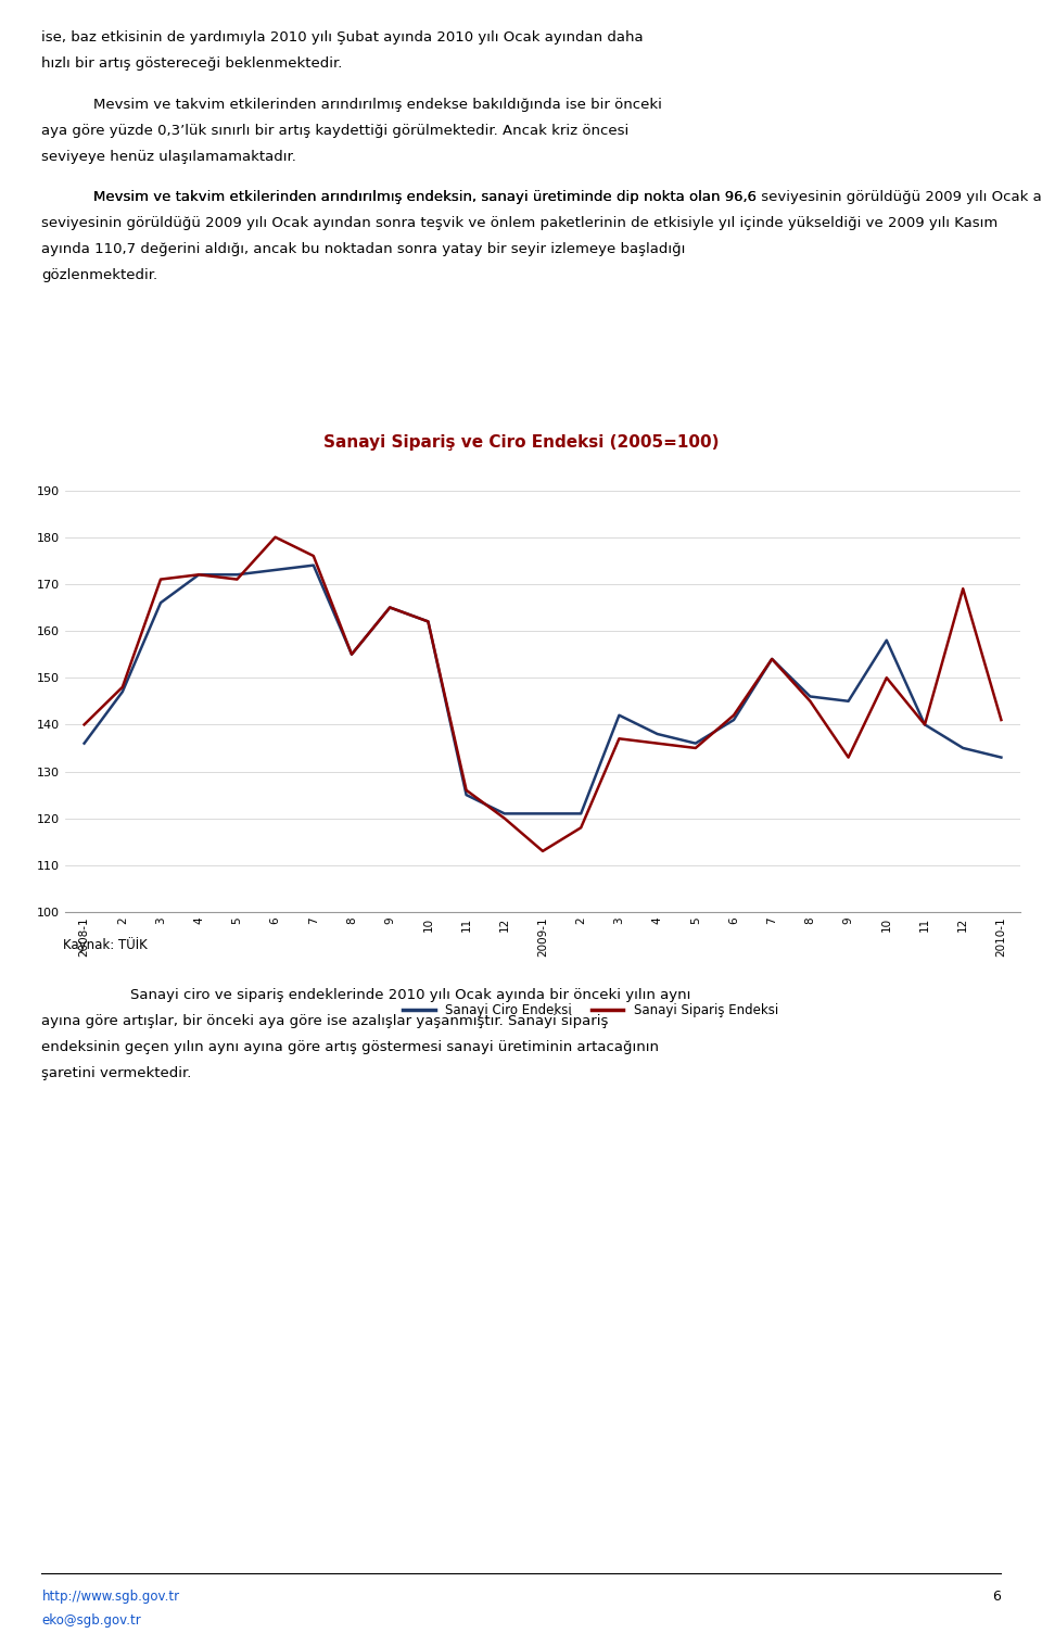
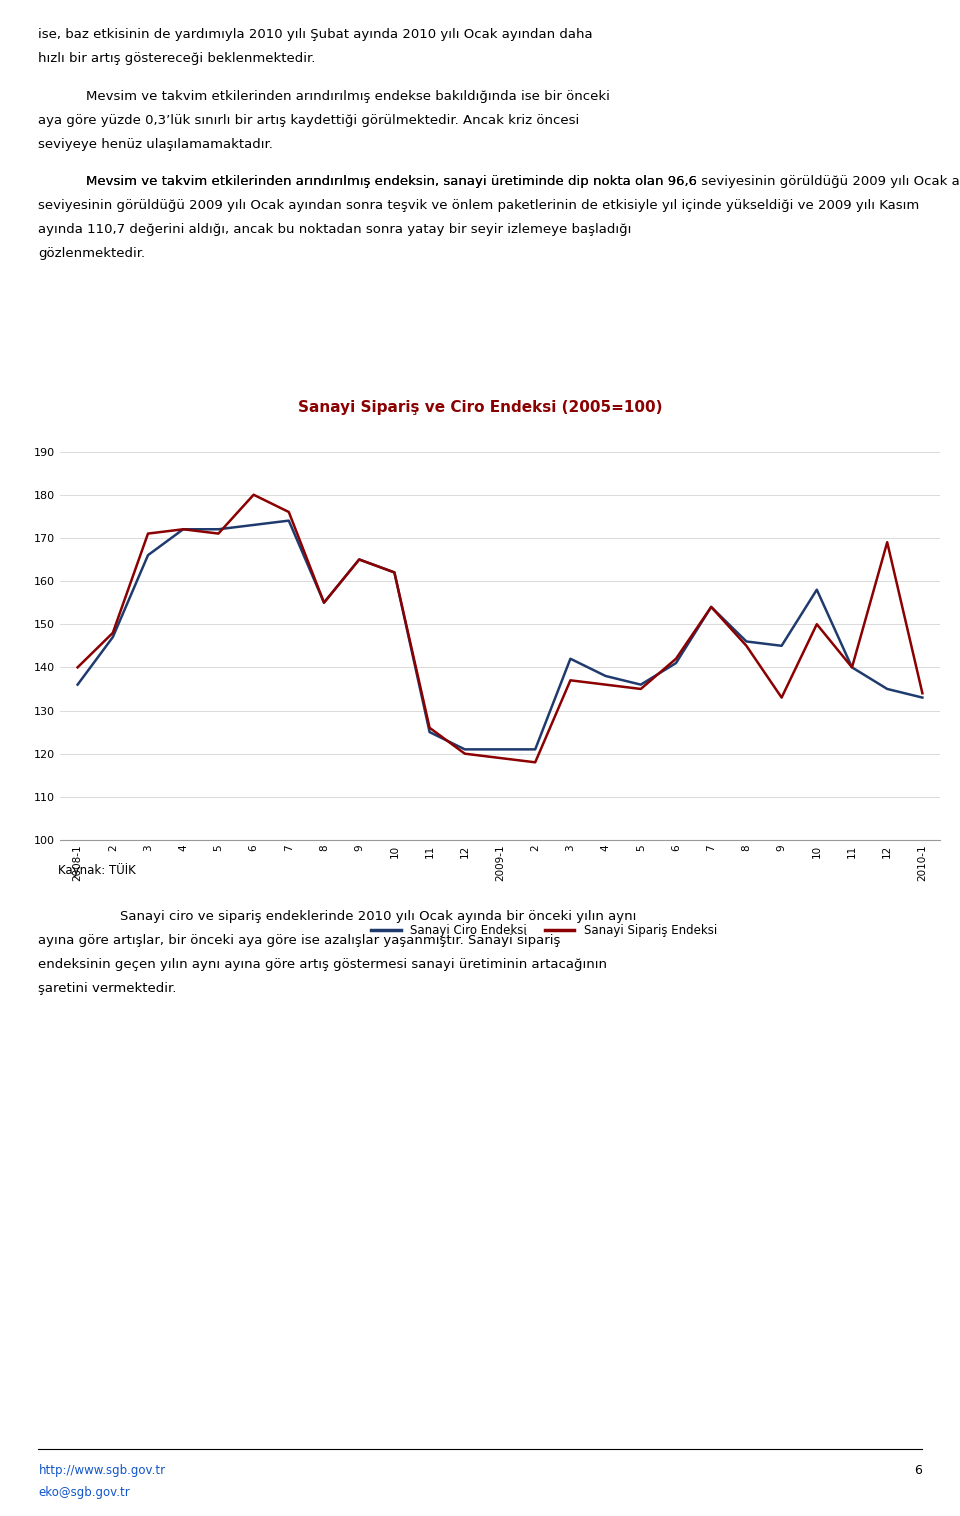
Sanayi Sipariş Endeksi/2009-1: 113 -> 119
Sanayi Sipariş Endeksi/2010-1: 141 -> 134
